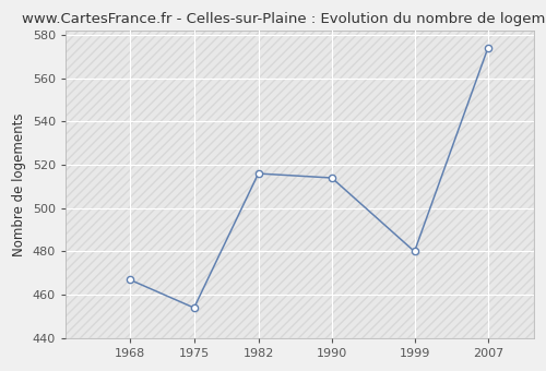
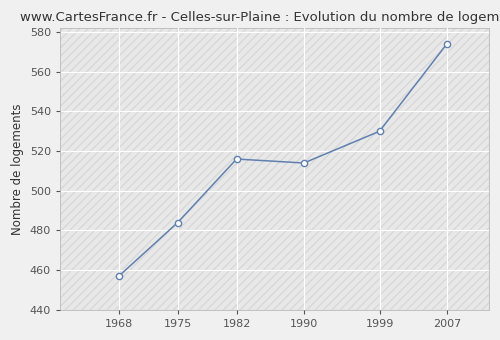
1968: 467 -> 457
1975: 454 -> 484
1999: 480 -> 530
